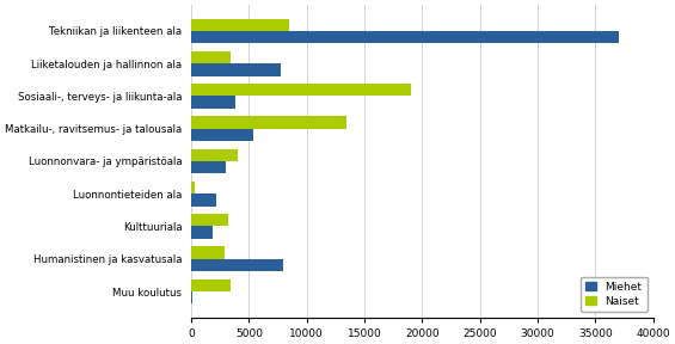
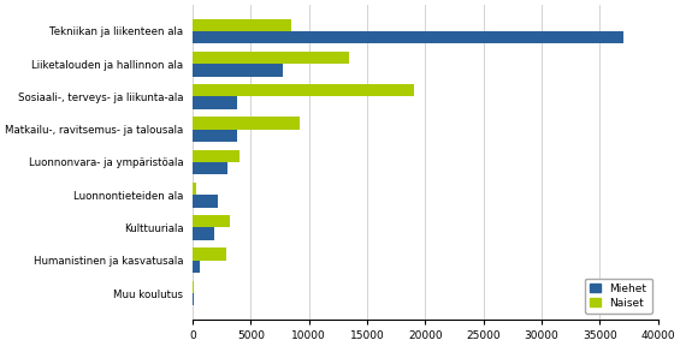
Naiset/Liiketalouden ja hallinnon ala: 3400 -> 13500
Naiset/Matkailu-, ravitsemus- ja talousala: 13400 -> 9200
Miehet/Matkailu-, ravitsemus- ja talousala: 5400 -> 3800
Miehet/Humanistinen ja kasvatusala: 8000 -> 600
Naiset/Muu koulutus: 3400 -> 100
